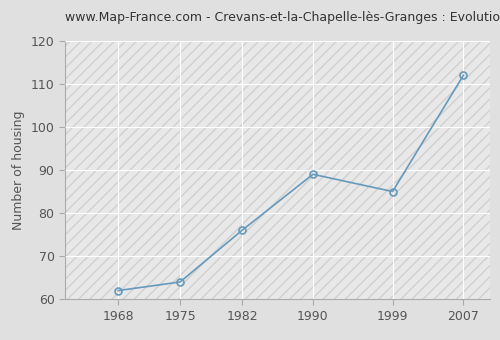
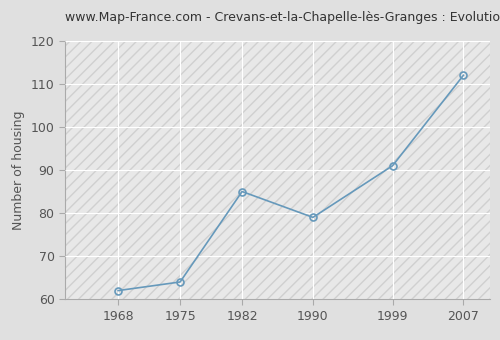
1982: 76 -> 85
1990: 89 -> 79
1999: 85 -> 91
